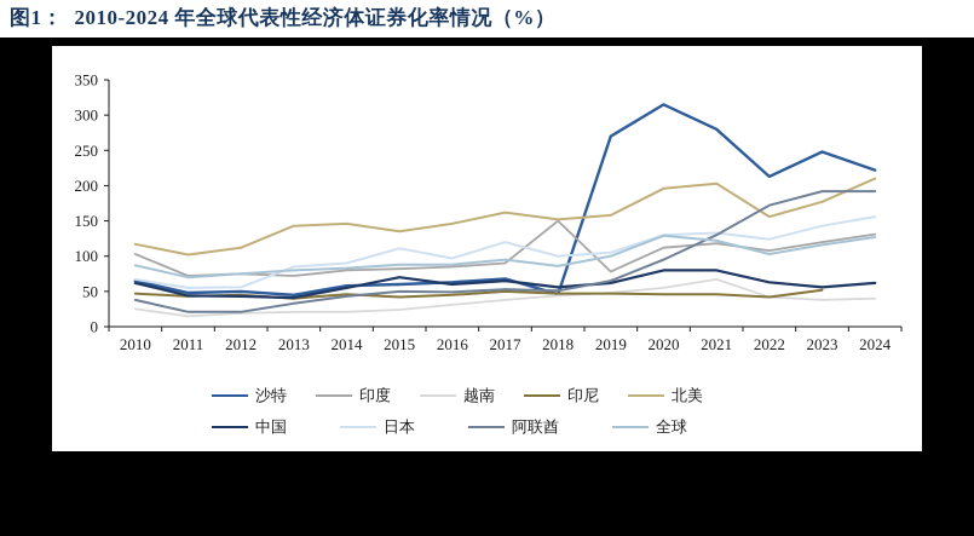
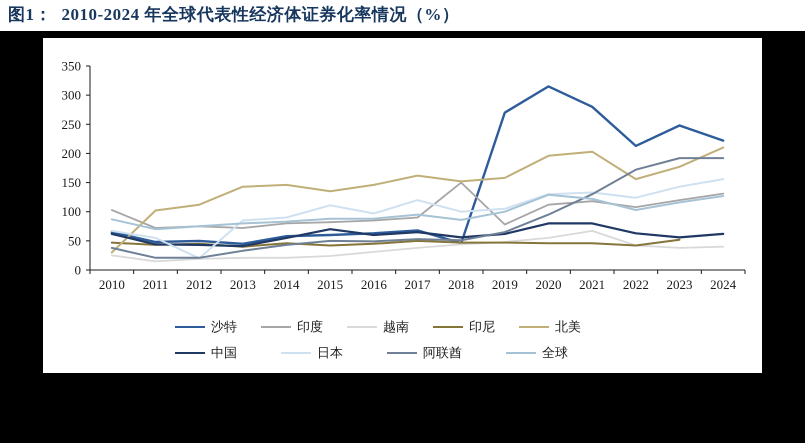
北美/2010: 120 -> 30
日本/2012: 60 -> 20
